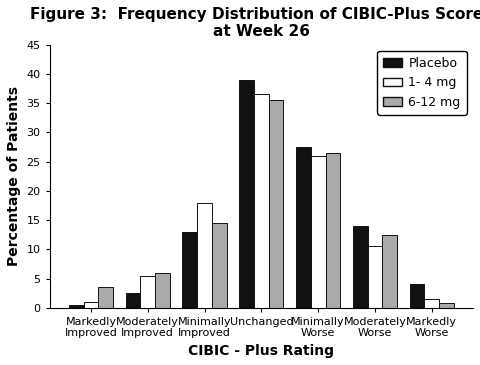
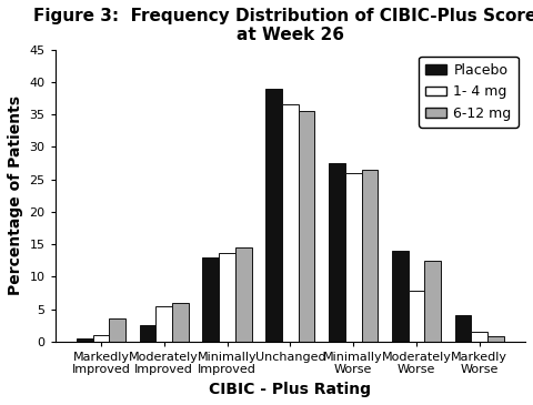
1- 4 mg/Minimally Improved: 18.0 -> 13.6
1- 4 mg/Moderately Worse: 10.5 -> 7.8
